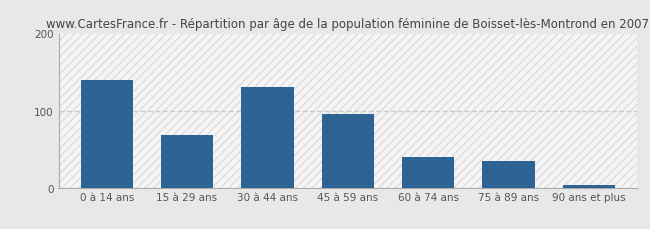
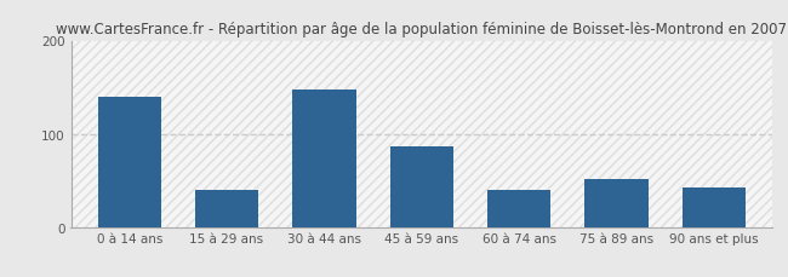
15 à 29 ans: 68 -> 40
30 à 44 ans: 130 -> 148
45 à 59 ans: 95 -> 86
75 à 89 ans: 35 -> 52
90 ans et plus: 3 -> 42
